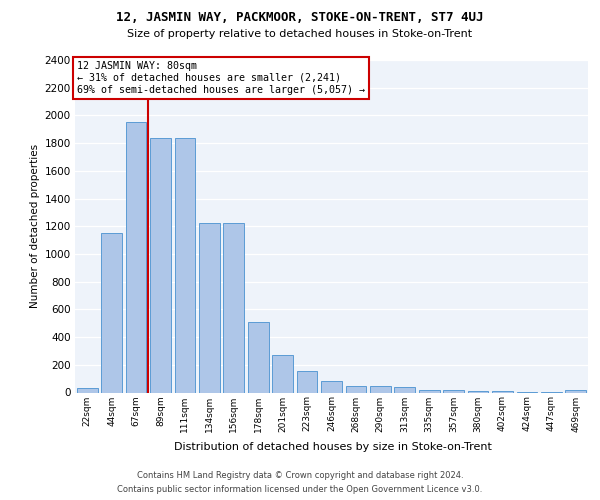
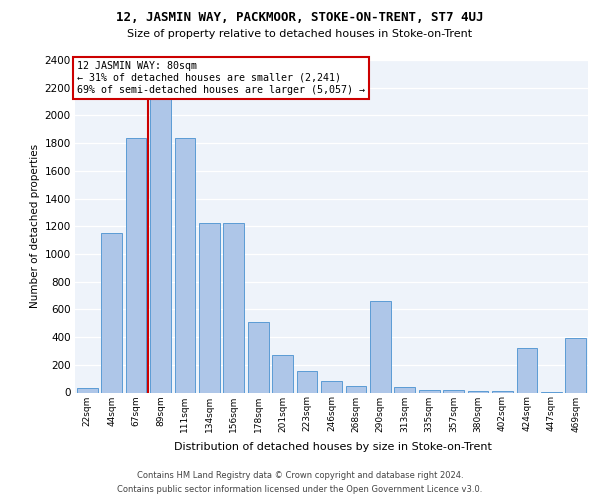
67sqm: 1950 -> 1840
89sqm: 1840 -> 2140
290sqm: 40 -> 660
424sqm: 0 -> 320
469sqm: 20 -> 390
